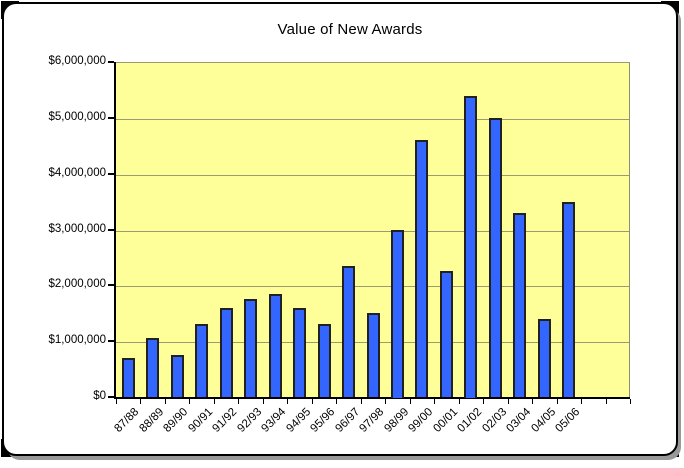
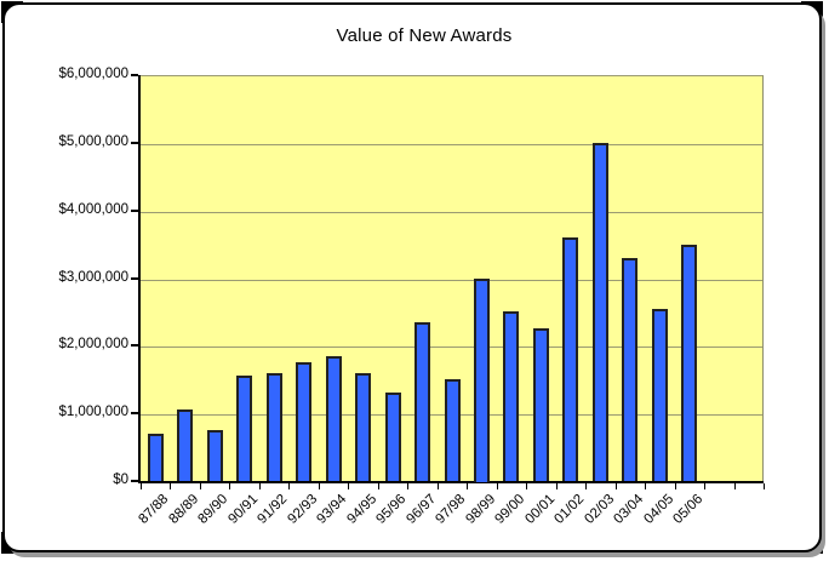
90/91: $1300000 -> $1600000
99/00: $4600000 -> $2500000
01/02: $5400000 -> $3600000
04/05: $1400000 -> $2600000
